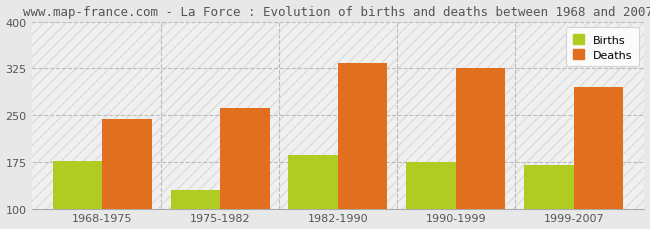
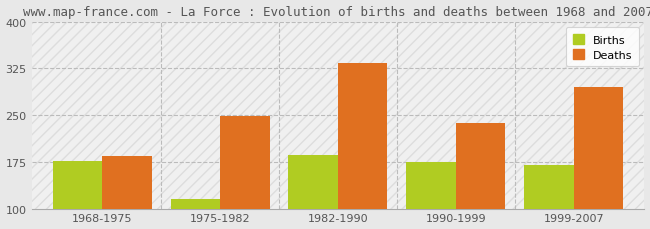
Deaths/1968-1975: 243 -> 184
Births/1975-1982: 130 -> 116
Deaths/1975-1982: 262 -> 248
Deaths/1990-1999: 325 -> 238
